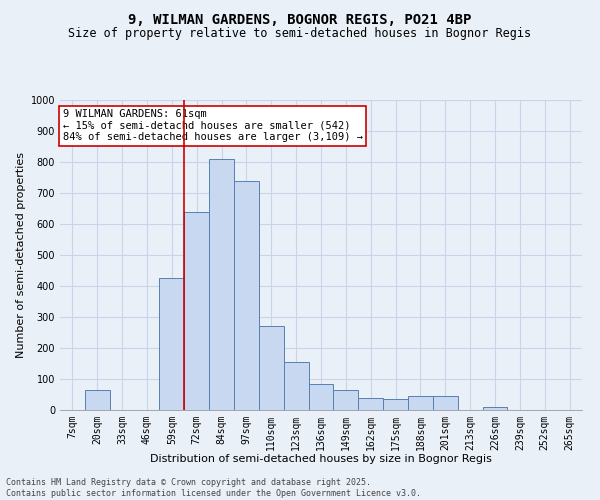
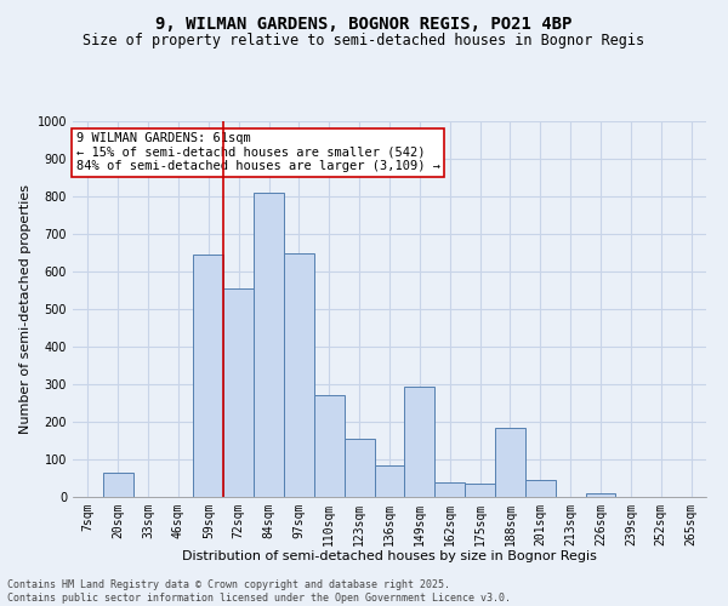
59sqm: 425 -> 645
72sqm: 640 -> 555
97sqm: 740 -> 650
149sqm: 65 -> 295
188sqm: 45 -> 185
